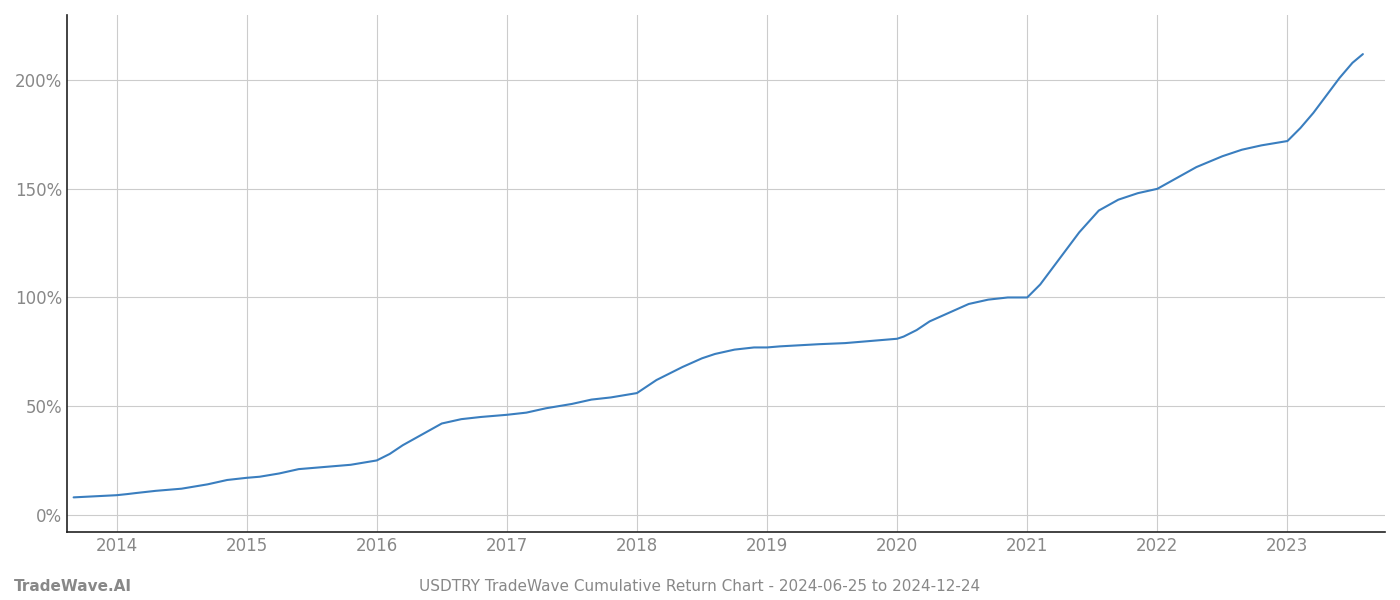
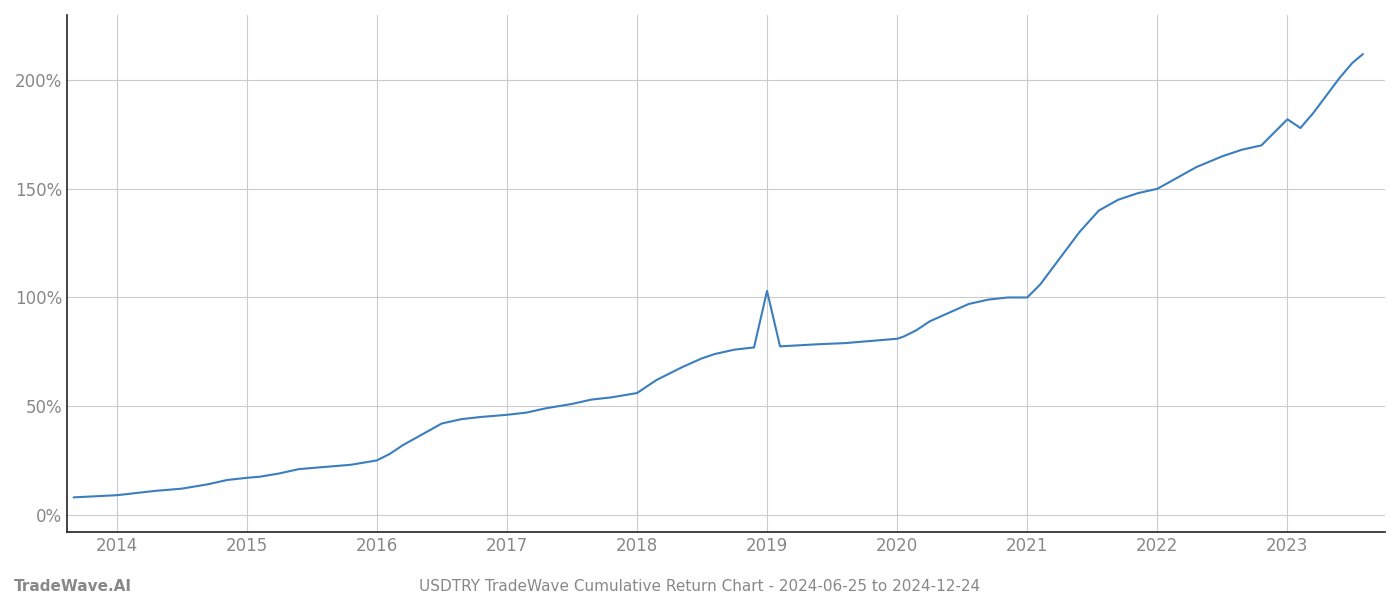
2019: 77.0% -> 103.0%
2023: 172.0% -> 182.0%
